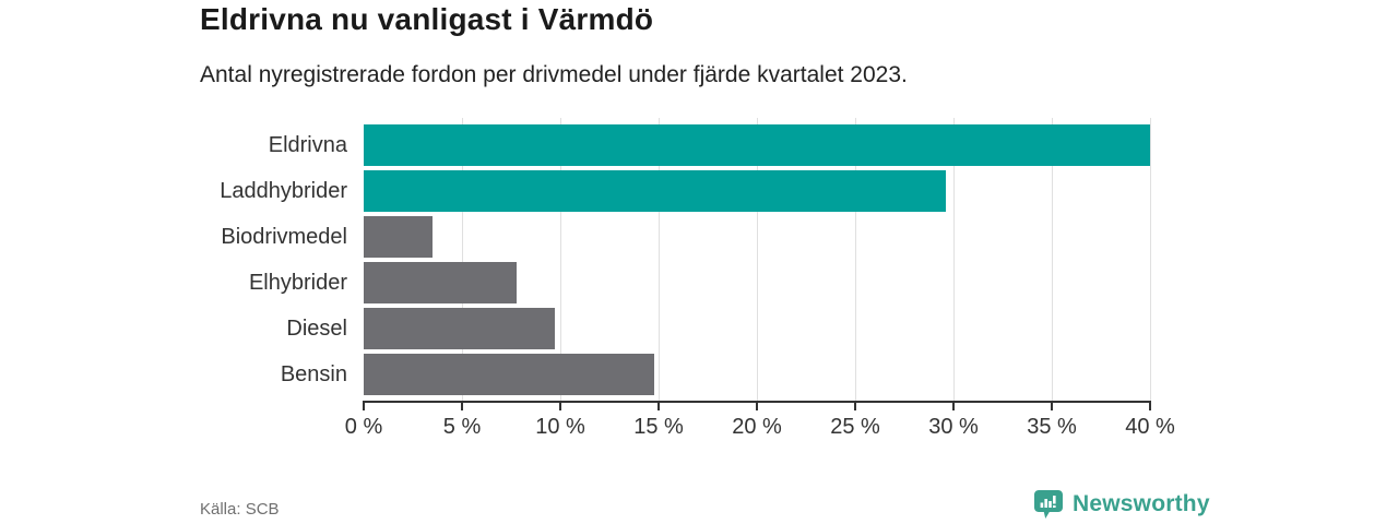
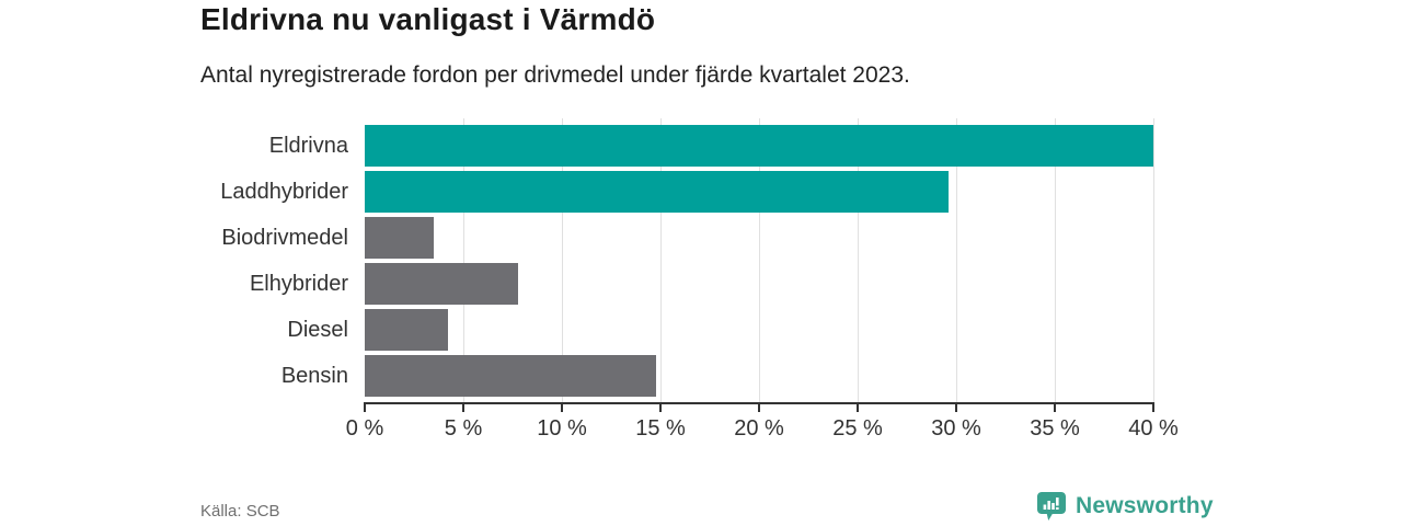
Diesel: 9.7% -> 4.2%
